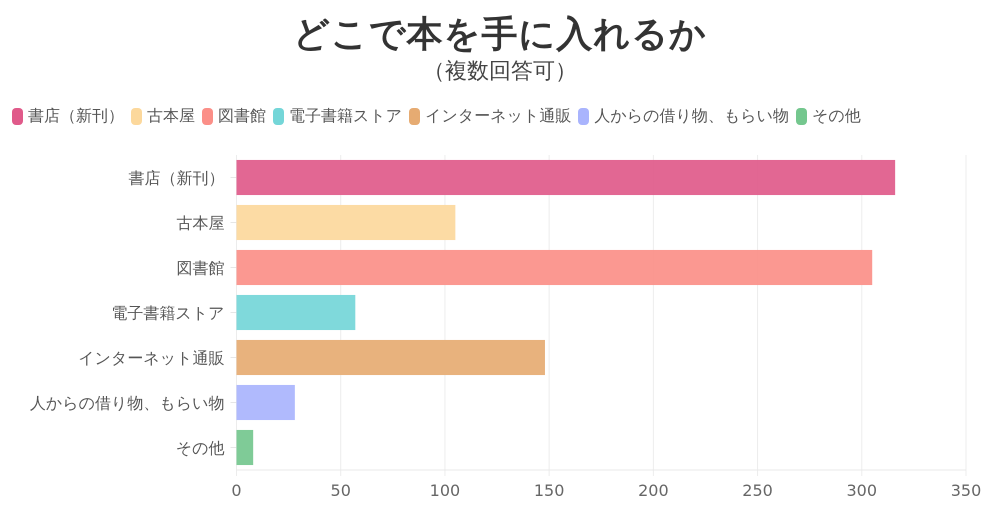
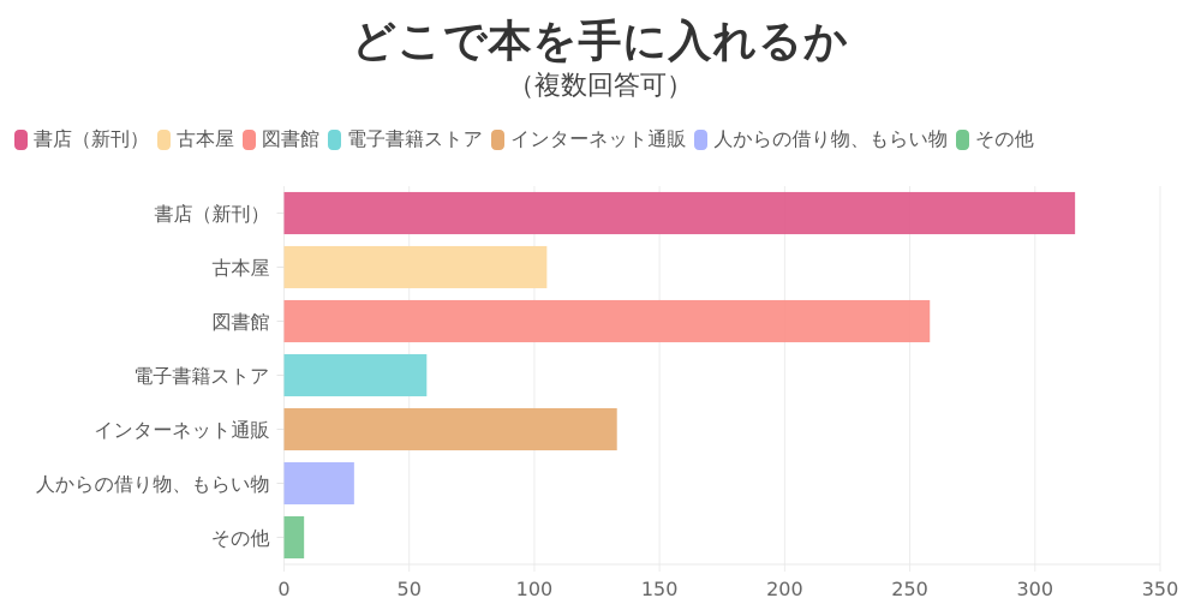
図書館: 305 -> 258
インターネット通販: 148 -> 133
